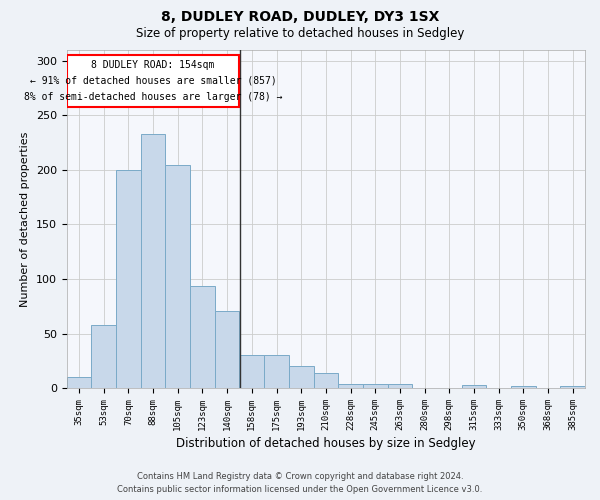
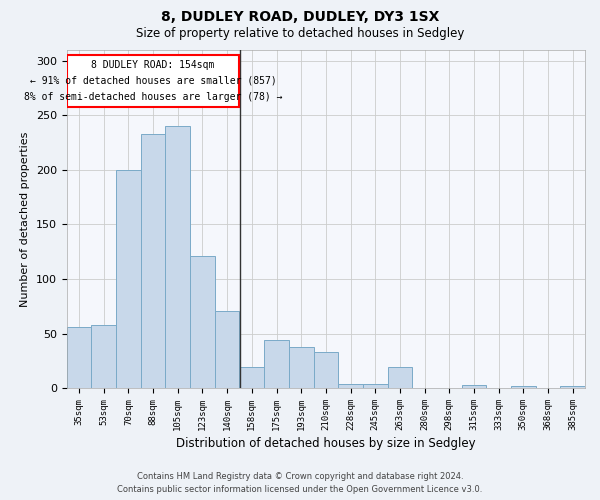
35sqm: 10 -> 56
105sqm: 205 -> 240
123sqm: 94 -> 121
158sqm: 30 -> 19
175sqm: 30 -> 44
193sqm: 20 -> 38
210sqm: 14 -> 33
263sqm: 4 -> 19
